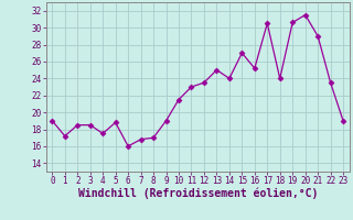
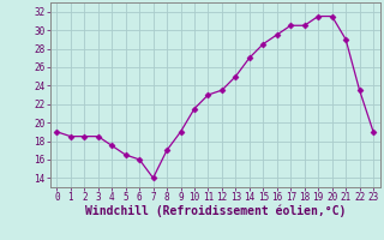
1: 17.2 -> 18.5
5: 18.8 -> 16.5
7: 16.8 -> 14.0
14: 24.0 -> 27.0
15: 27.0 -> 28.5
16: 25.2 -> 29.5
18: 24.0 -> 30.5
19: 30.6 -> 31.5
